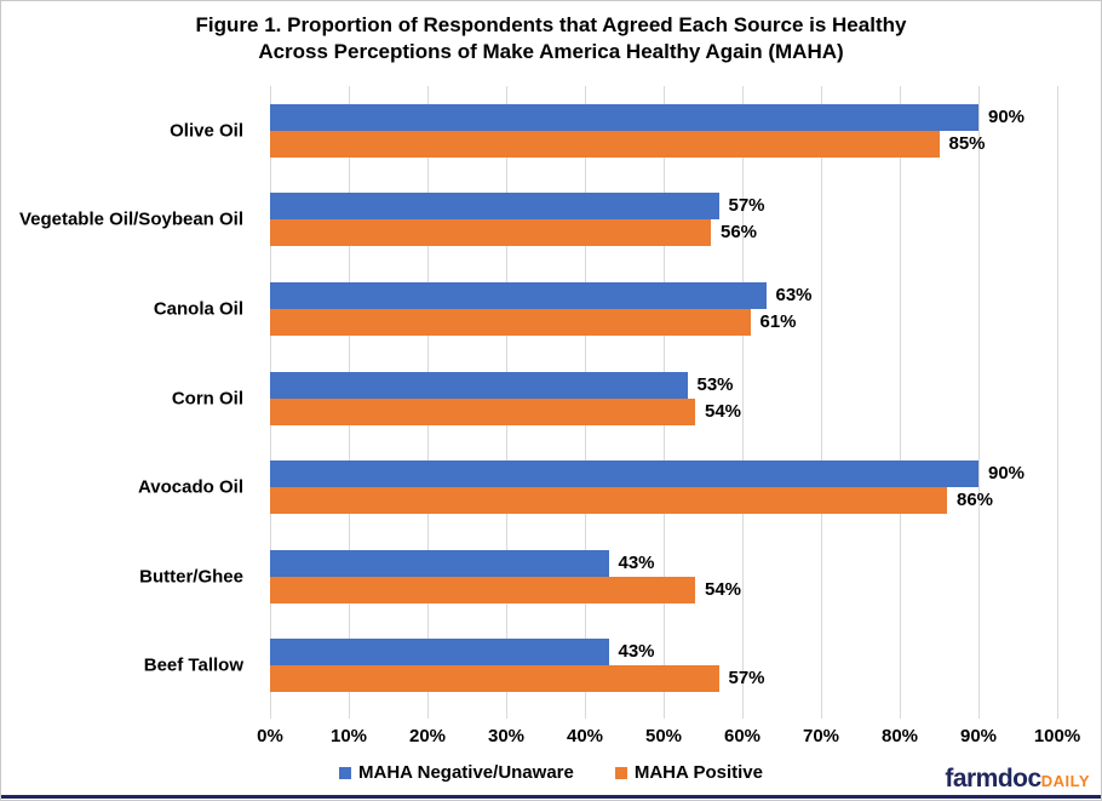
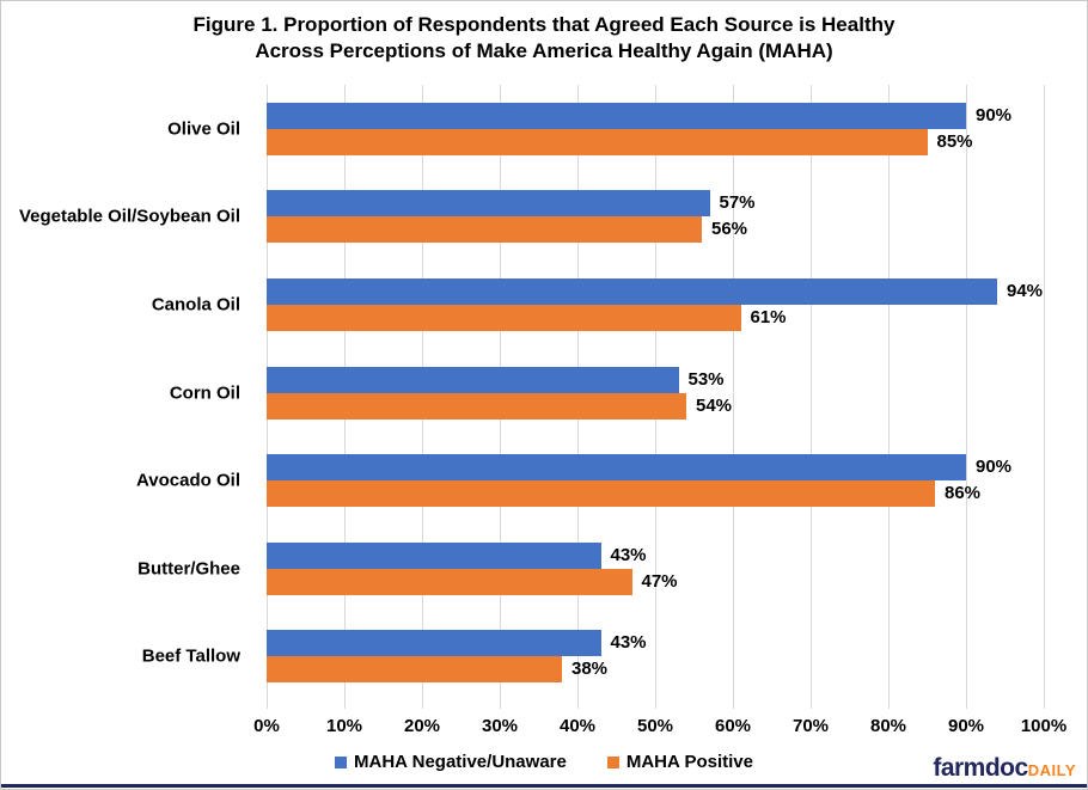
MAHA Negative/Unaware/Canola Oil: 63% -> 94%
MAHA Positive/Butter/Ghee: 54% -> 47%
MAHA Positive/Beef Tallow: 57% -> 38%
